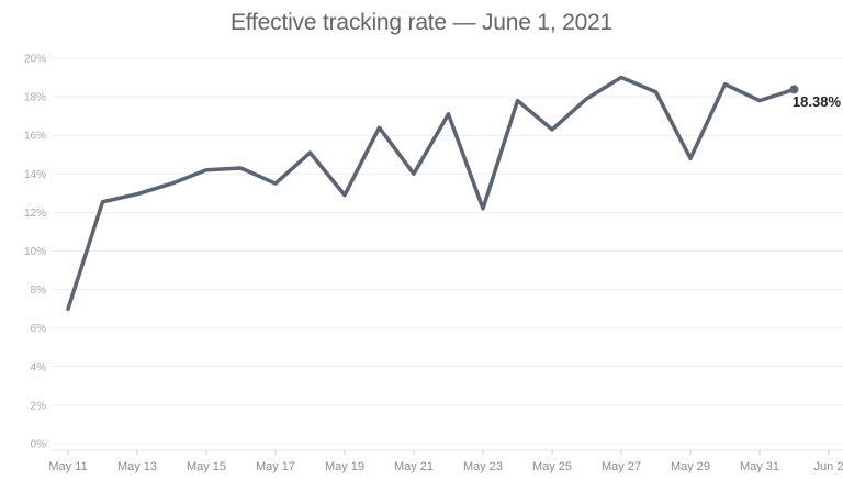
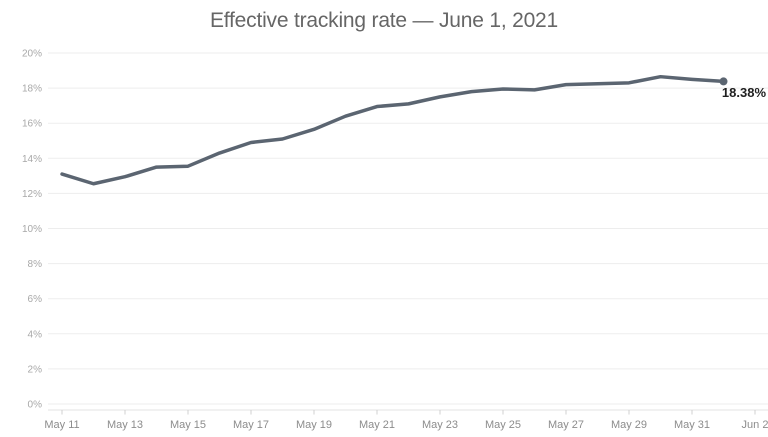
May 11: 7.0% -> 13.1%
May 15: 14.2% -> 13.6%
May 17: 13.5% -> 14.9%
May 19: 12.9% -> 15.7%
May 21: 14.0% -> 16.9%
May 23: 12.2% -> 17.5%
May 25: 16.3% -> 17.9%
May 27: 19.0% -> 18.2%
May 29: 14.8% -> 18.3%
May 31: 17.8% -> 18.5%
